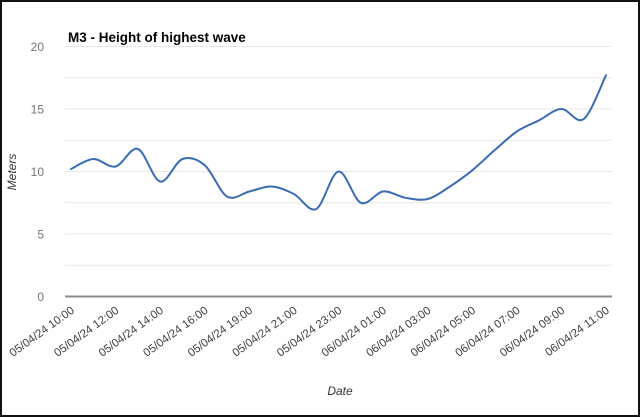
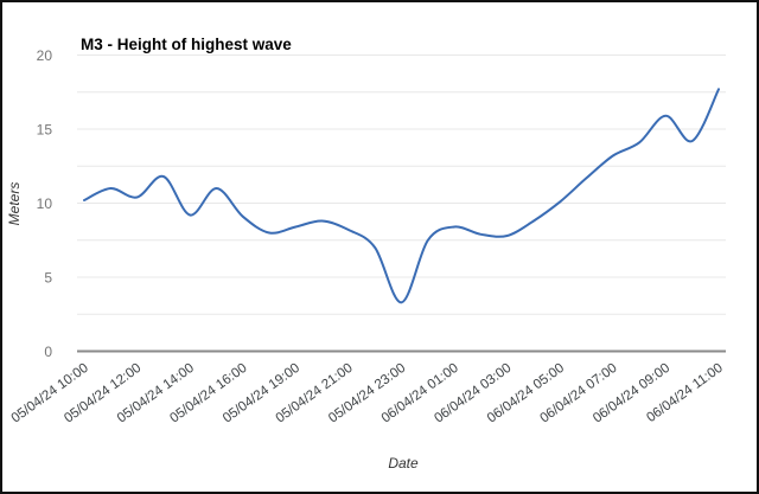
05/04/24 16:00: 10.5 -> 9.1
05/04/24 23:00: 10.0 -> 3.3
06/04/24 09:00: 15.0 -> 15.9
